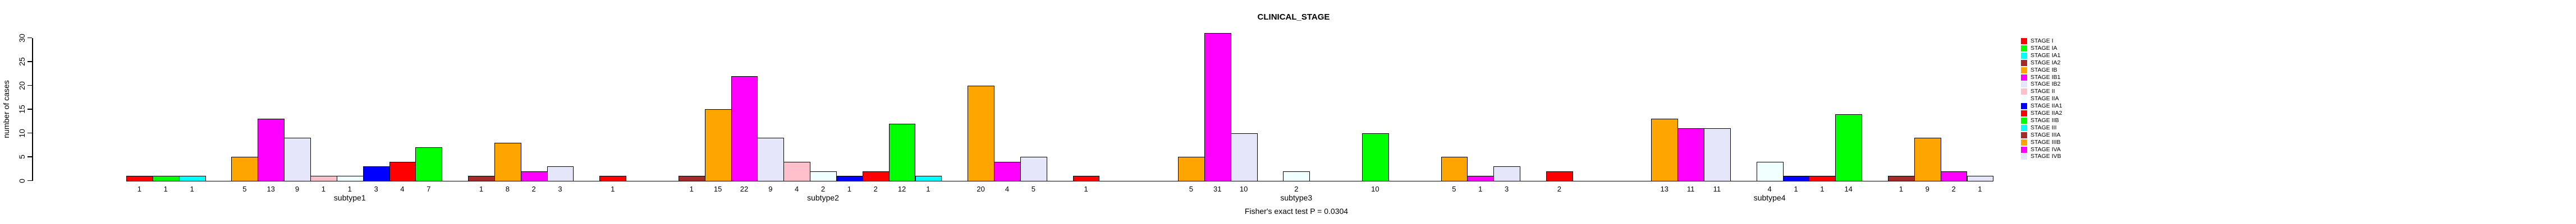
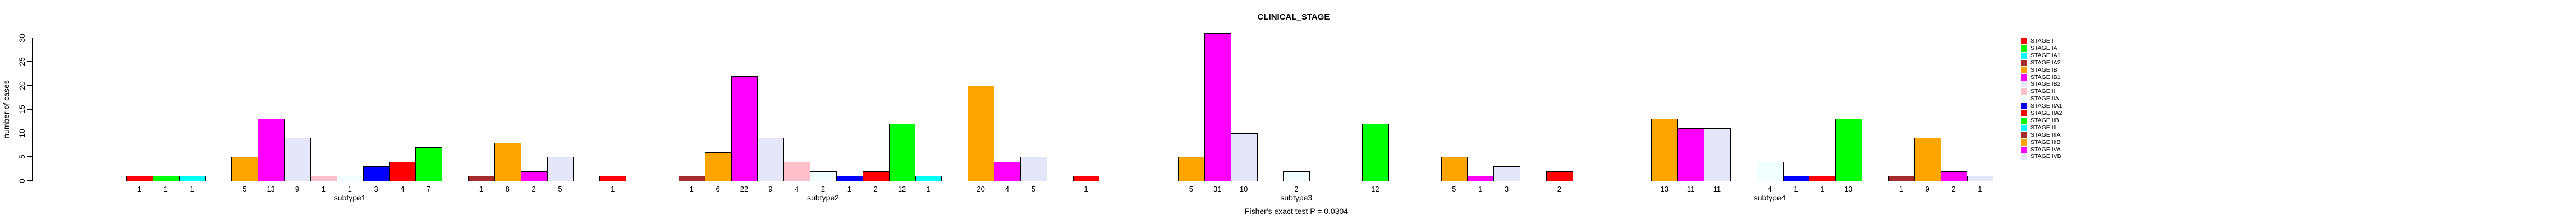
STAGE IVB/subtype1: 3 -> 5
STAGE IB/subtype2: 15 -> 6
STAGE IIB/subtype3: 10 -> 12
STAGE IIB/subtype4: 14 -> 13
